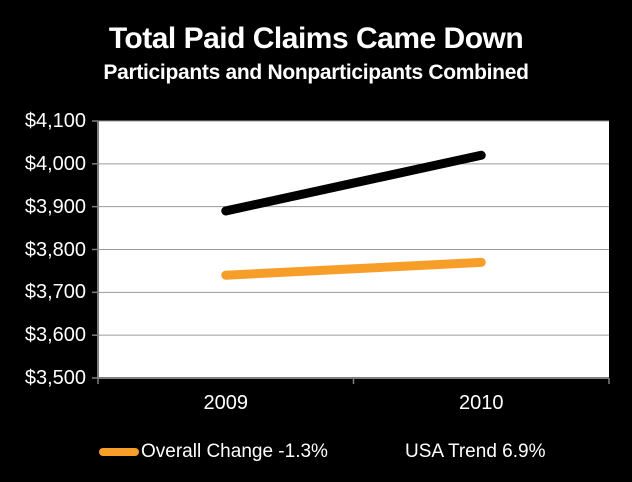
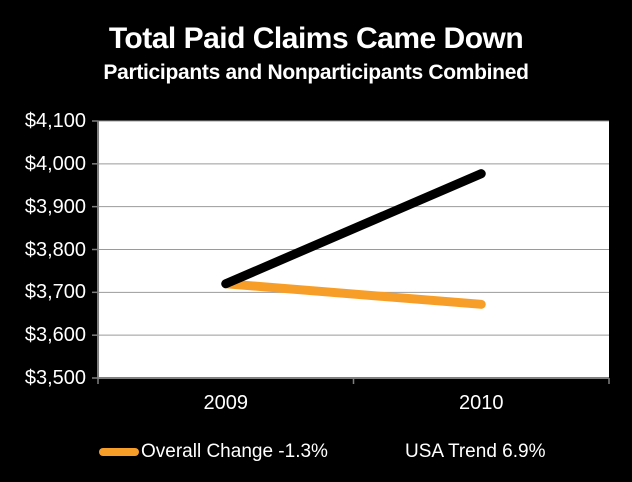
Overall Change -1.3%/2009: $3740 -> $3720
USA Trend 6.9%/2009: $3890 -> $3720
Overall Change -1.3%/2010: $3770 -> $3670
USA Trend 6.9%/2010: $4020 -> $3980
